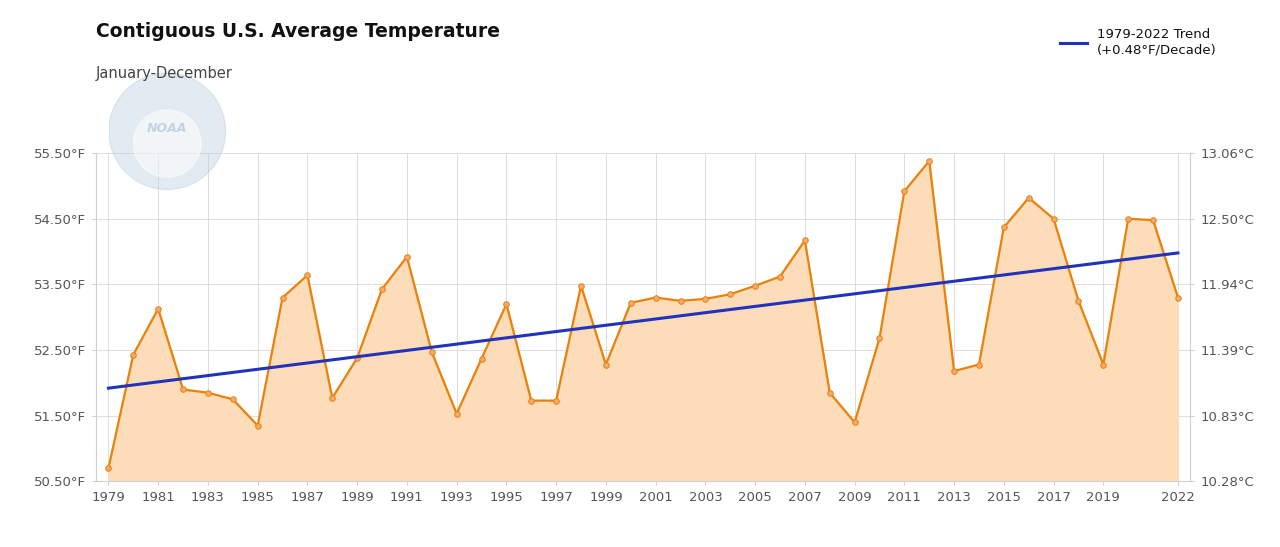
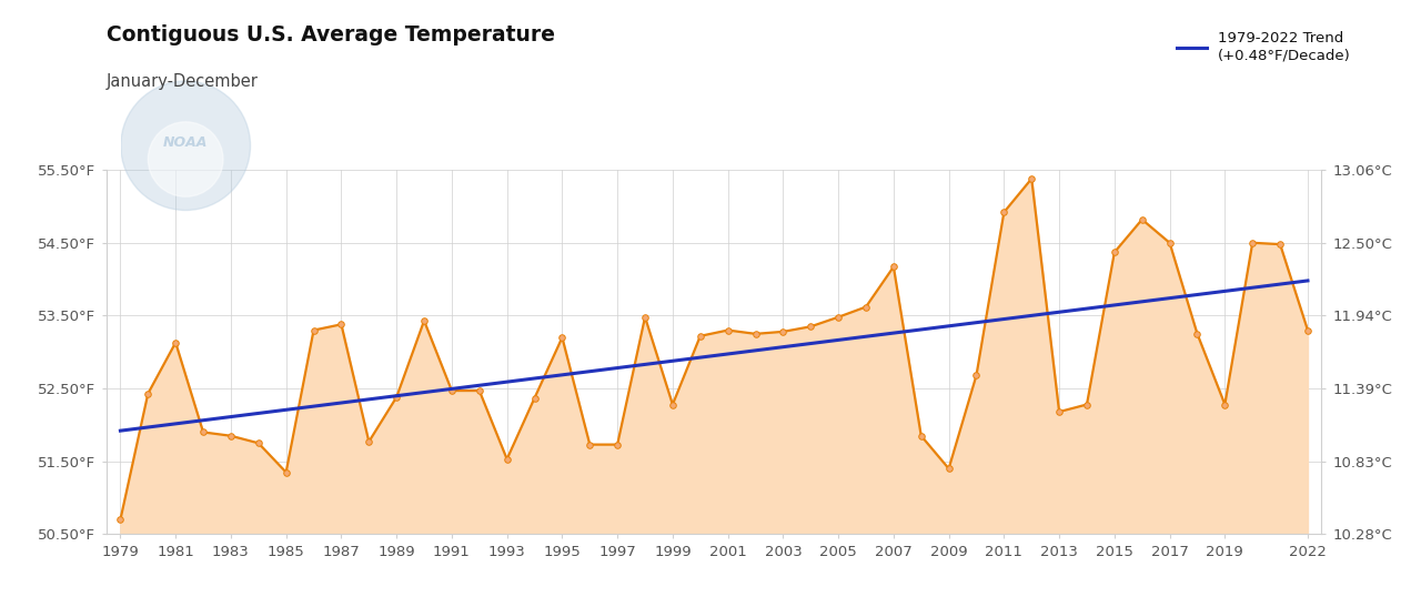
1987: 53.64°F -> 53.38°F
1991: 53.92°F -> 52.47°F
